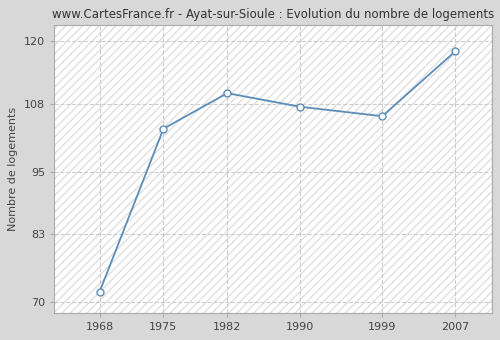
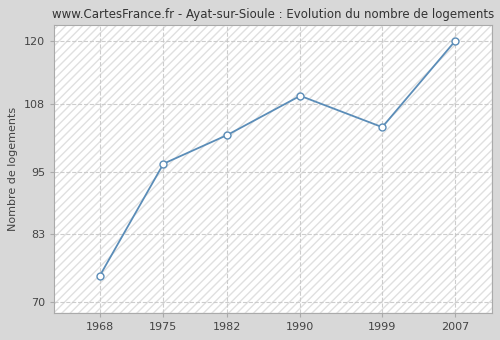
1968: 72.0 -> 75.0
1975: 103.2 -> 96.5
1982: 110.0 -> 102.0
1990: 107.4 -> 109.5
1999: 105.6 -> 103.5
2007: 118.0 -> 120.0
